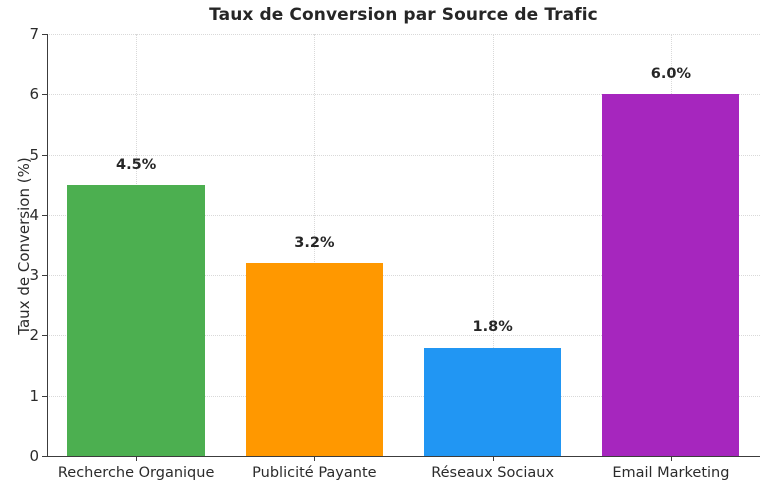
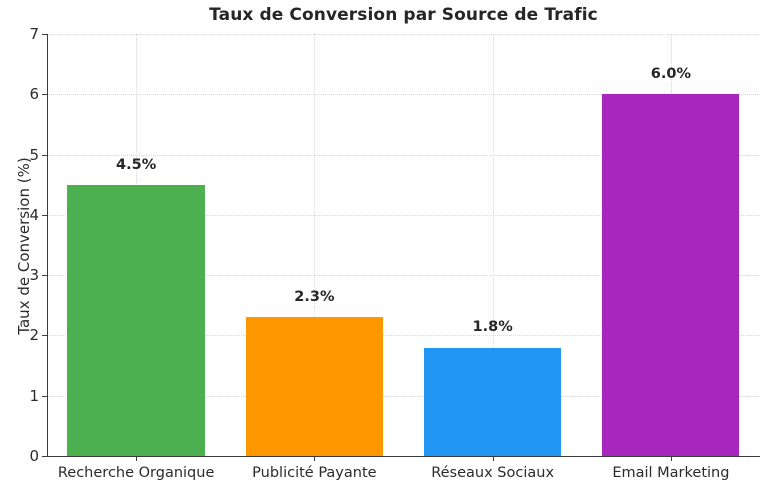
Publicité Payante: 3.2% -> 2.3%
